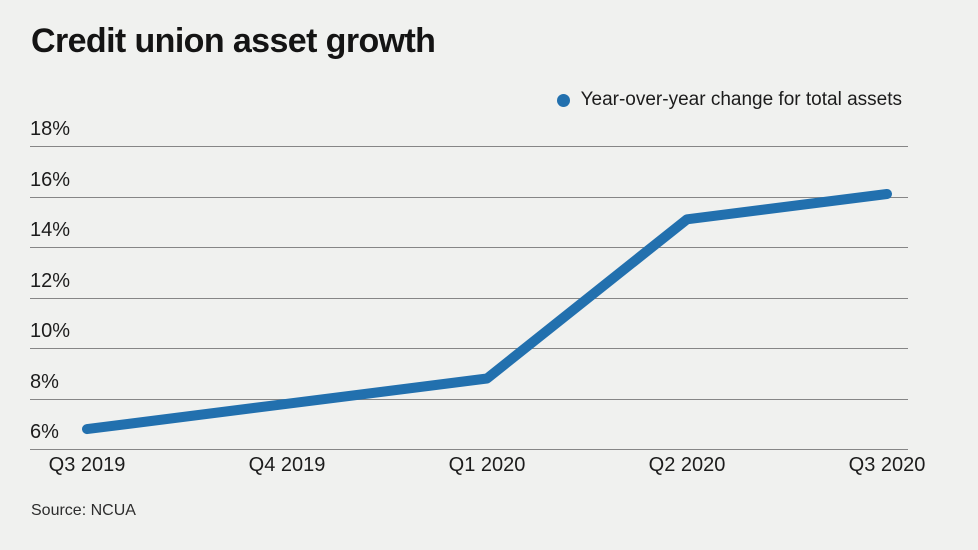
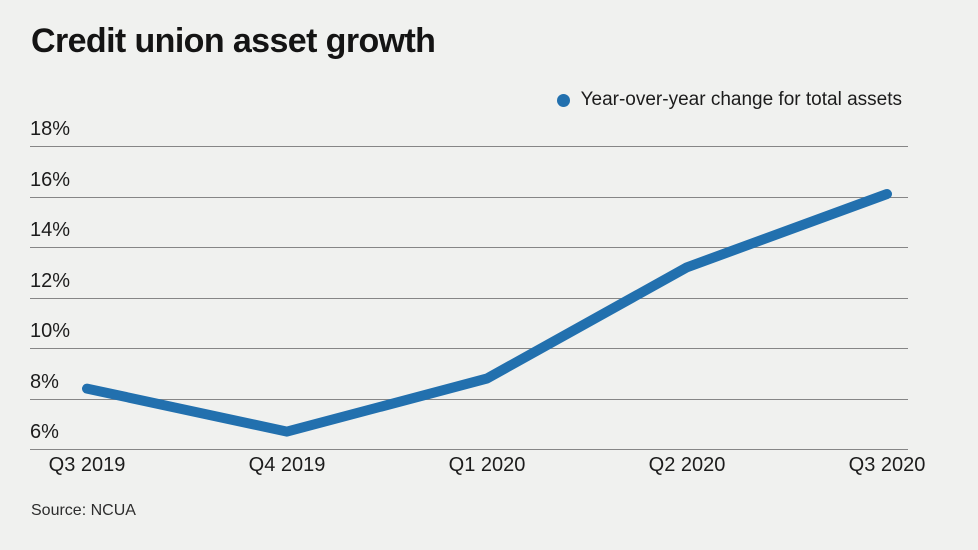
Q3 2019: 6.8% -> 8.4%
Q4 2019: 7.8% -> 6.7%
Q2 2020: 15.1% -> 13.2%
